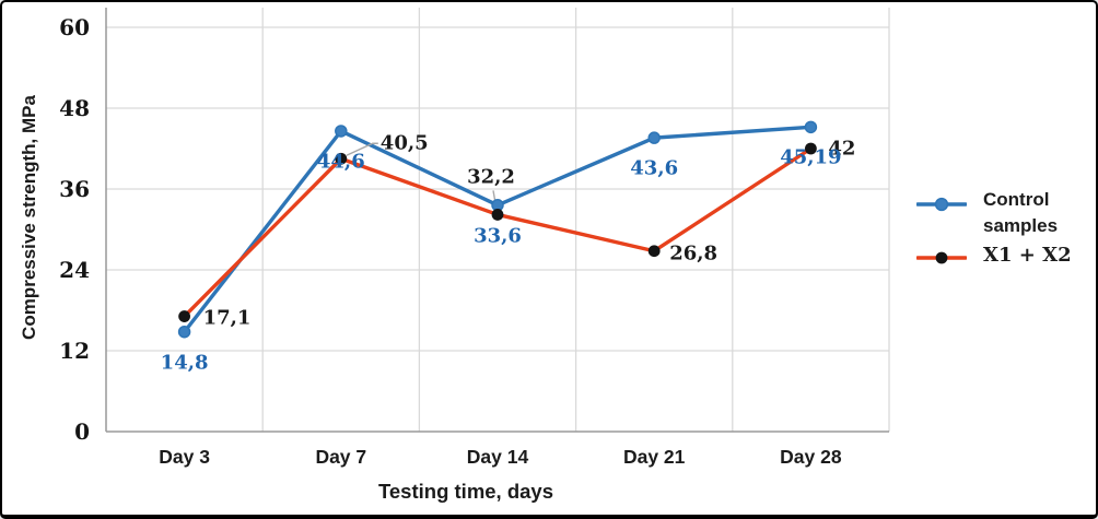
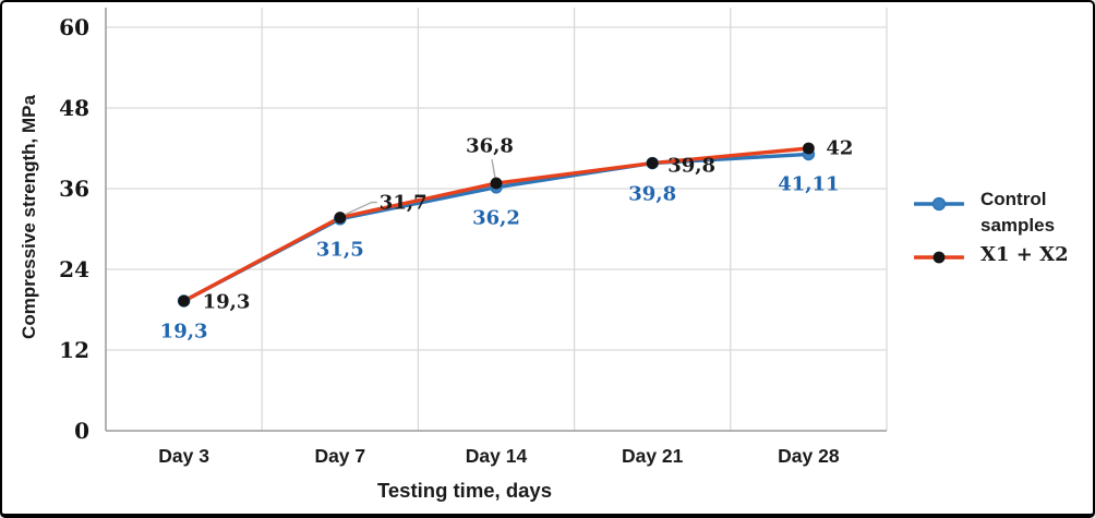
Control samples/Day 3: 14,8 -> 19,3
X1 + X2/Day 3: 17,1 -> 19,3
Control samples/Day 7: 44,6 -> 31,5
X1 + X2/Day 7: 40,5 -> 31,7
Control samples/Day 14: 33,6 -> 36,2
X1 + X2/Day 14: 32,2 -> 36,8
Control samples/Day 21: 43,6 -> 39,8
X1 + X2/Day 21: 26,8 -> 39,8
Control samples/Day 28: 45,19 -> 41,11
